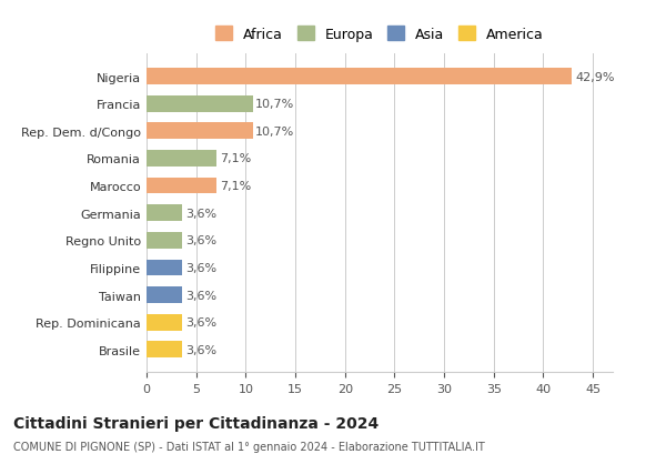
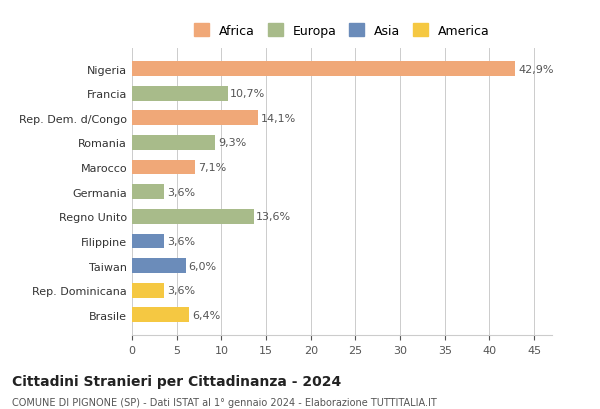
Rep. Dem. d/Congo: 10,7% -> 14,1%
Romania: 7,1% -> 9,3%
Regno Unito: 3,6% -> 13,6%
Taiwan: 3,6% -> 6,0%
Brasile: 3,6% -> 6,4%
